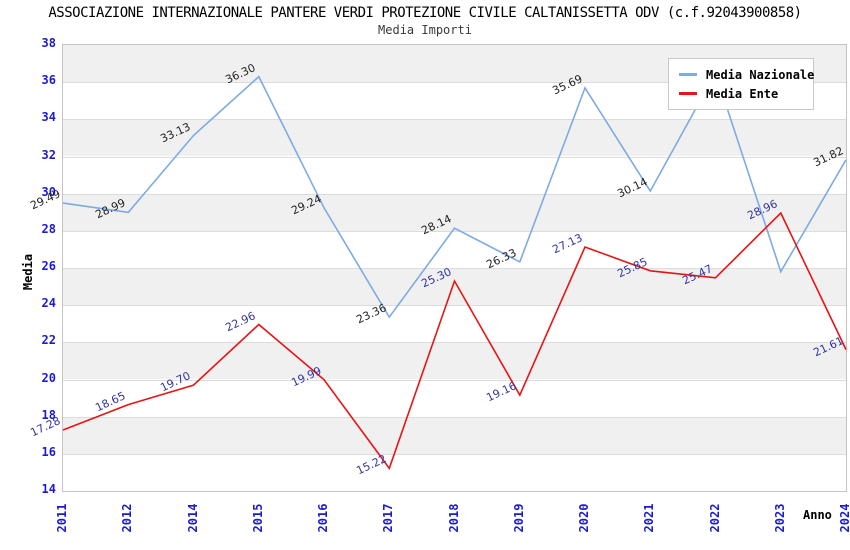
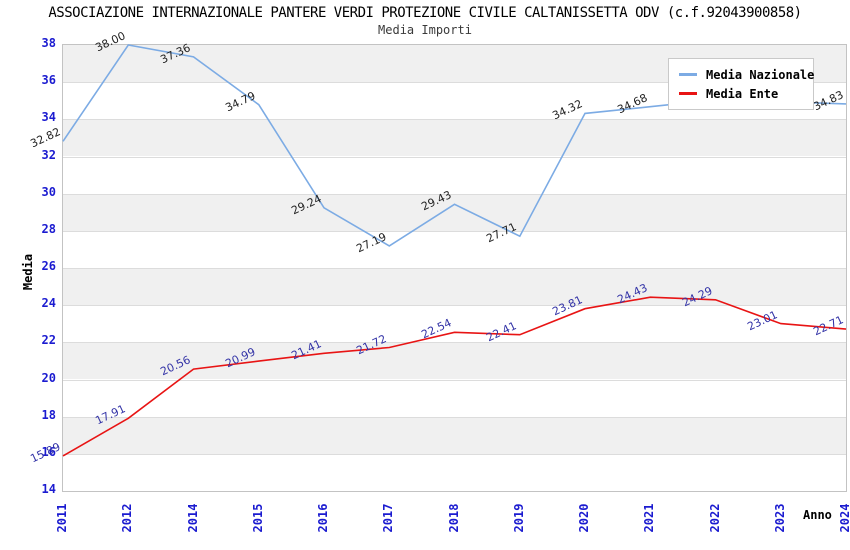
Media Nazionale/2011: 29.49 -> 32.82
Media Ente/2011: 17.28 -> 15.89
Media Nazionale/2012: 28.99 -> 38.00
Media Ente/2012: 18.65 -> 17.91
Media Nazionale/2014: 33.13 -> 37.36
Media Ente/2014: 19.70 -> 20.56
Media Nazionale/2015: 36.30 -> 34.79
Media Ente/2015: 22.96 -> 20.99
Media Ente/2016: 19.99 -> 21.41
Media Nazionale/2017: 23.36 -> 27.19
Media Ente/2017: 15.22 -> 21.72
Media Nazionale/2018: 28.14 -> 29.43
Media Ente/2018: 25.30 -> 22.54
Media Nazionale/2019: 26.33 -> 27.71
Media Ente/2019: 19.16 -> 22.41
Media Nazionale/2020: 35.69 -> 34.32
Media Ente/2020: 27.13 -> 23.81
Media Nazionale/2021: 30.14 -> 34.68
Media Ente/2021: 25.85 -> 24.43
Media Nazionale/2022: 36.5 -> 35.0
Media Ente/2022: 25.47 -> 24.29
Media Nazionale/2023: 25.8 -> 35.0
Media Ente/2023: 28.96 -> 23.01
Media Nazionale/2024: 31.82 -> 34.83
Media Ente/2024: 21.61 -> 22.71
